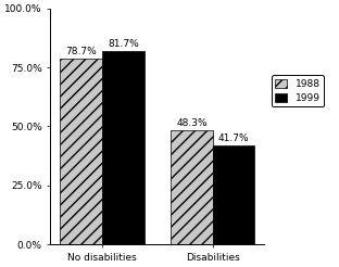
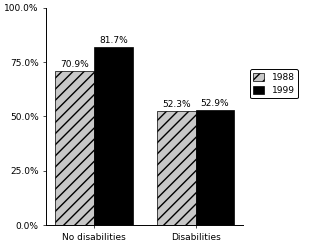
1988/No disabilities: 78.7% -> 70.9%
1988/Disabilities: 48.3% -> 52.3%
1999/Disabilities: 41.7% -> 52.9%
